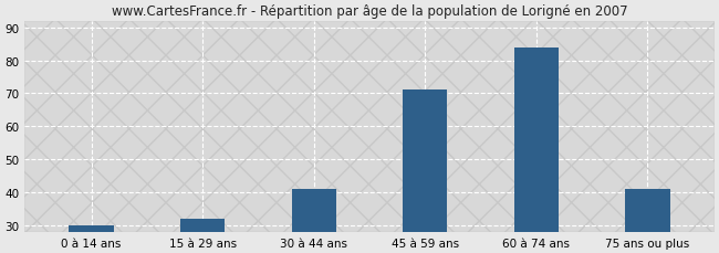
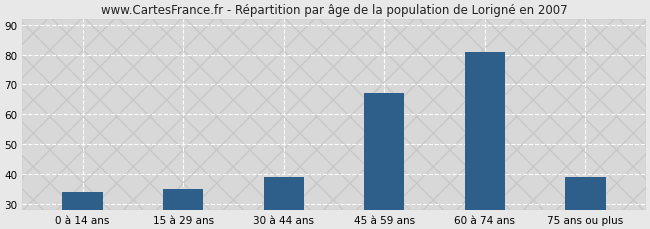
0 à 14 ans: 30 -> 34
15 à 29 ans: 32 -> 35
30 à 44 ans: 41 -> 39
45 à 59 ans: 71 -> 67
60 à 74 ans: 84 -> 81
75 ans ou plus: 41 -> 39
